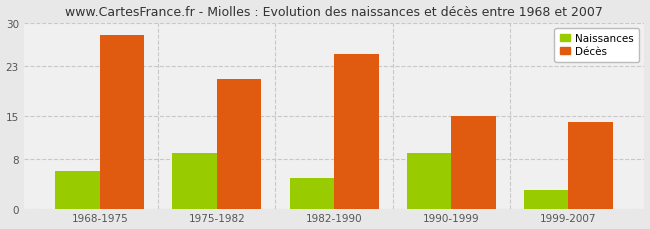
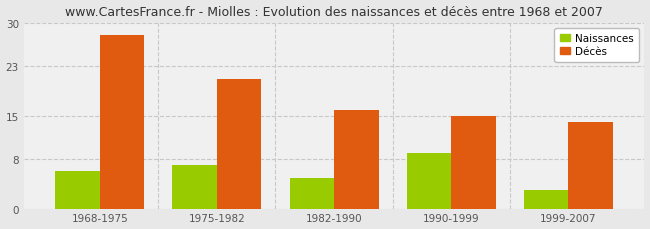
Naissances/1975-1982: 9 -> 7
Décès/1982-1990: 25 -> 16
